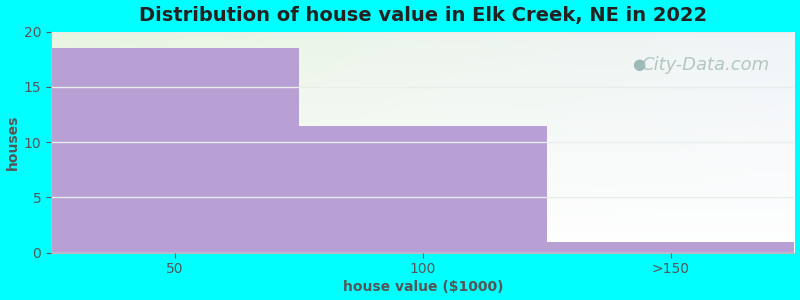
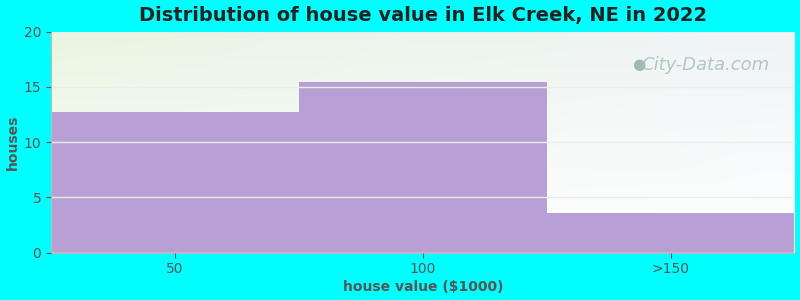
50: 18.5 -> 12.7
100: 11.5 -> 15.4
>150: 1.0 -> 3.6
